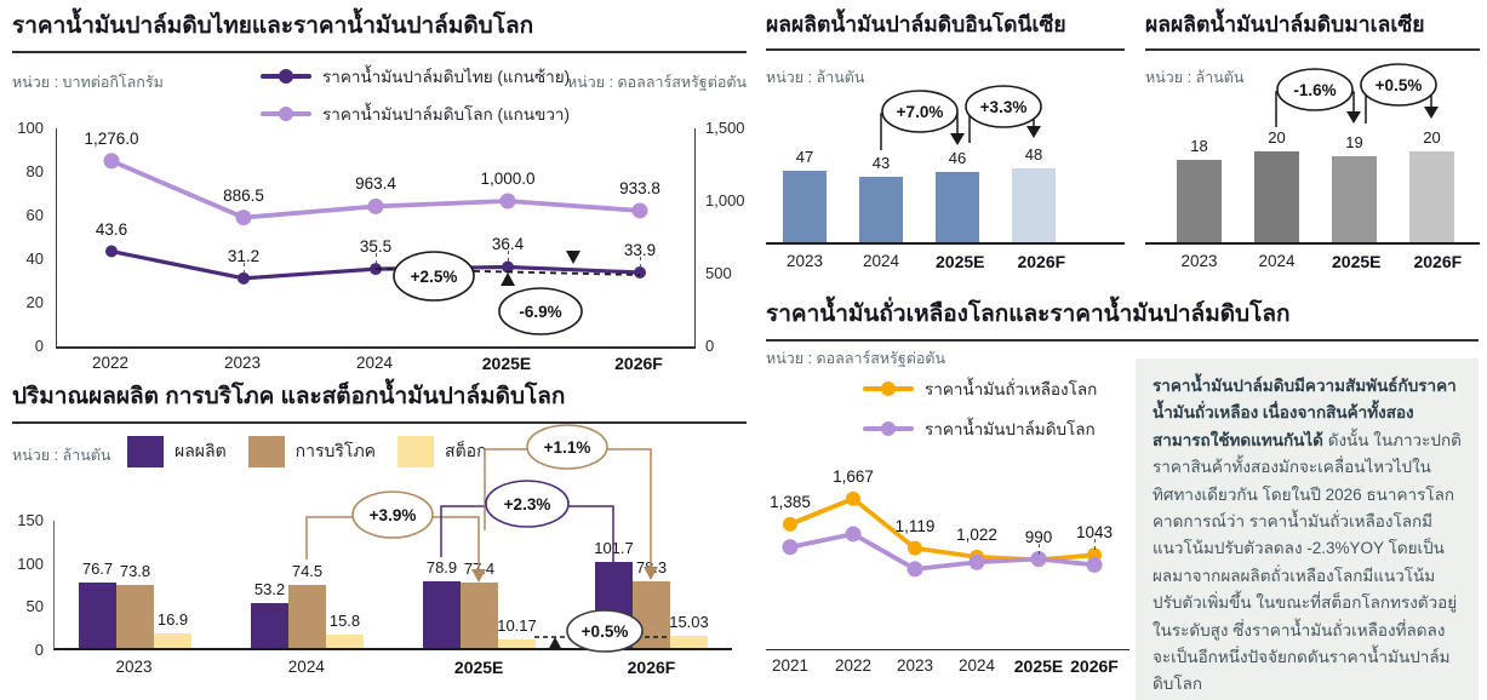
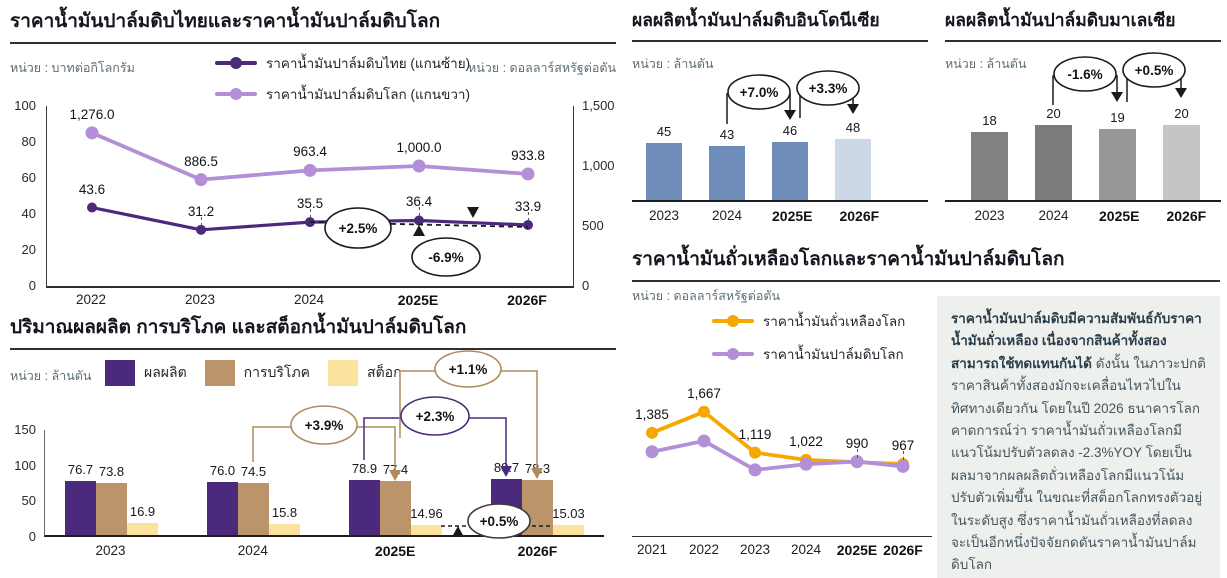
ปริมาณผลผลิต การบริโภค และสต็อกน้ำมันปาล์มดิบโลก/ผลผลิต/2024: 53.2 -> 76.0
ปริมาณผลผลิต การบริโภค และสต็อกน้ำมันปาล์มดิบโลก/สต็อก/2025E: 10.17 -> 14.96
ปริมาณผลผลิต การบริโภค และสต็อกน้ำมันปาล์มดิบโลก/ผลผลิต/2026F: 101.7 -> 80.7
ผลผลิตน้ำมันปาล์มดิบอินโดนีเซีย/2023: 47 -> 45
ราคาน้ำมันถั่วเหลืองโลกและราคาน้ำมันปาล์มดิบโลก/ราคาน้ำมันถั่วเหลืองโลก/2026F: 1043 -> 967
